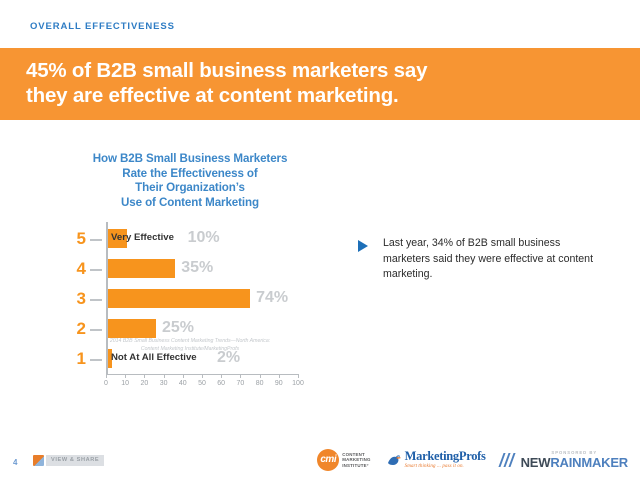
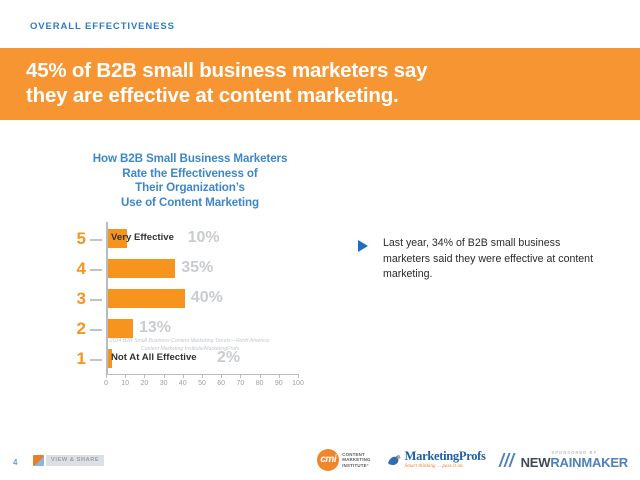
3: 74% -> 40%
2: 25% -> 13%
